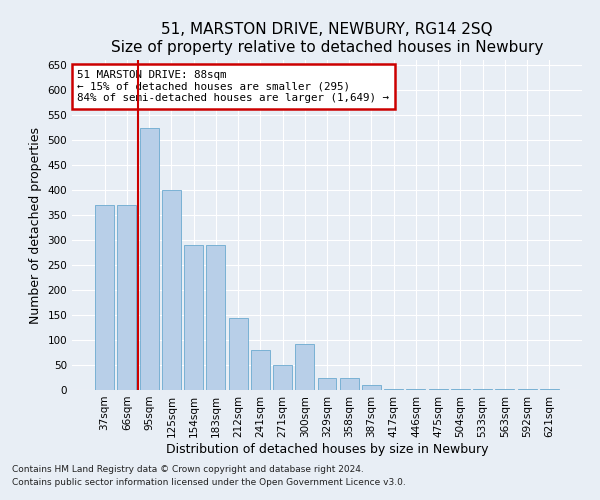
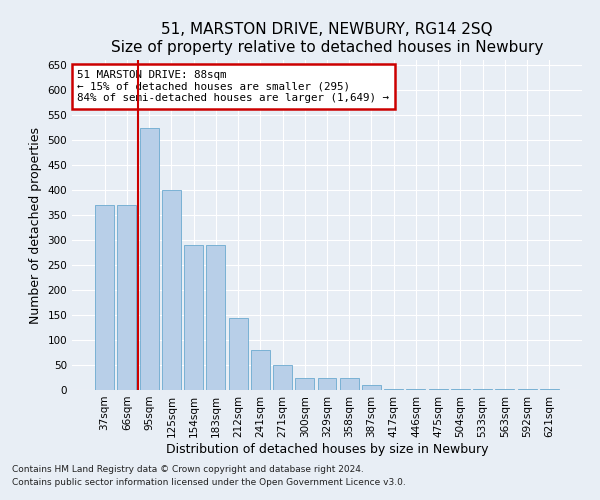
300sqm: 92 -> 25
